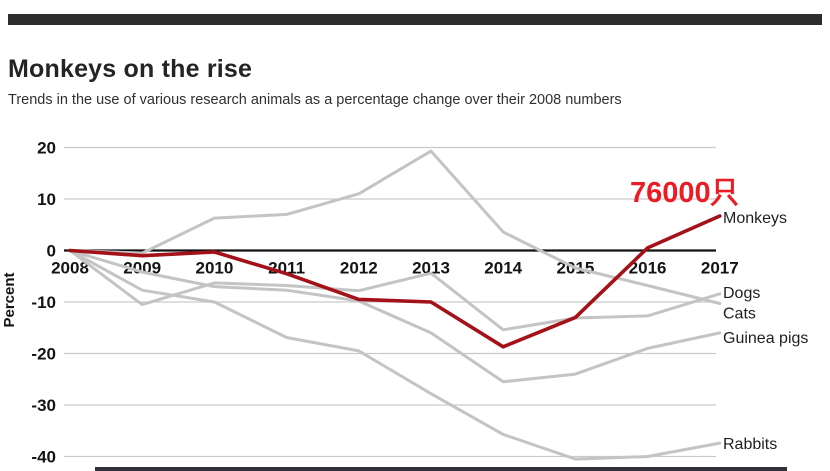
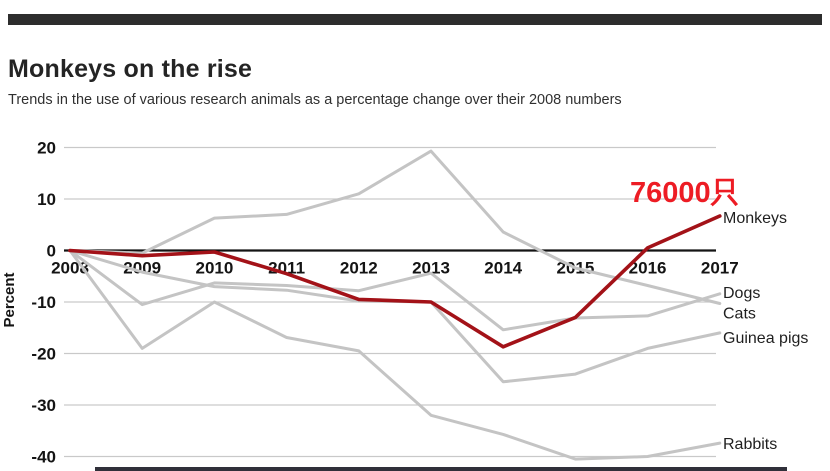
Rabbits/2009: -8 -> -19
Guinea pigs/2013: -16 -> -10
Rabbits/2013: -28 -> -32
